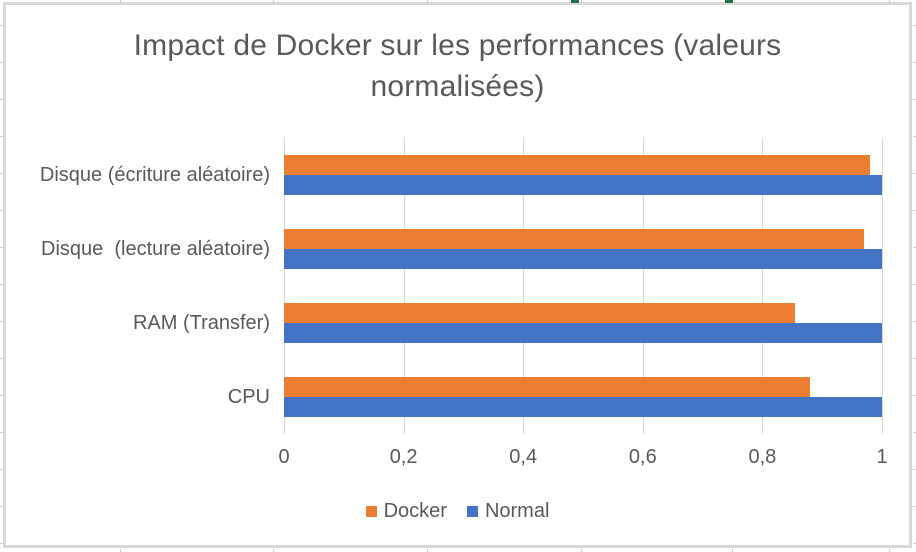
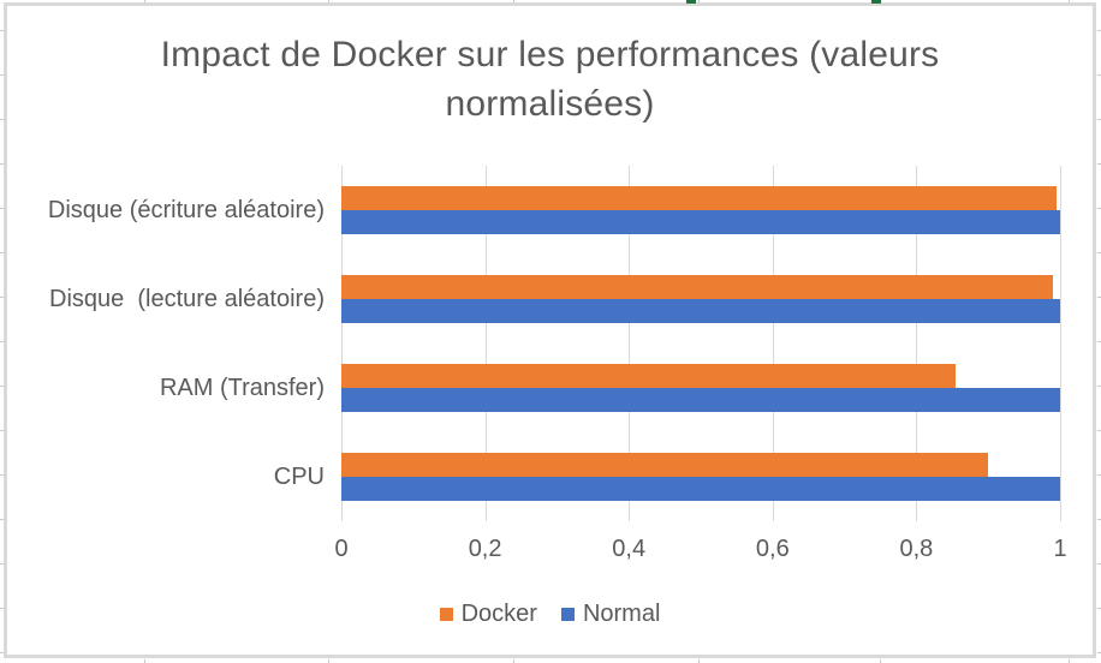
Docker/Disque (écriture aléatoire): 0,98 -> 0,99
Docker/Disque (lecture aléatoire): 0,97 -> 0,99
Docker/CPU: 0,88 -> 0,90
